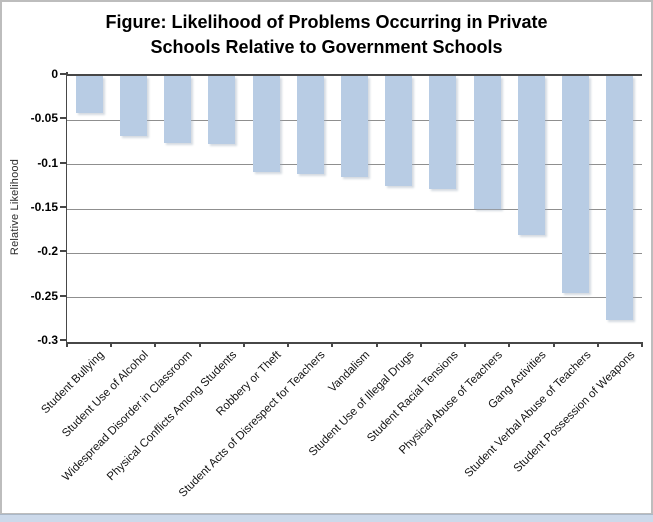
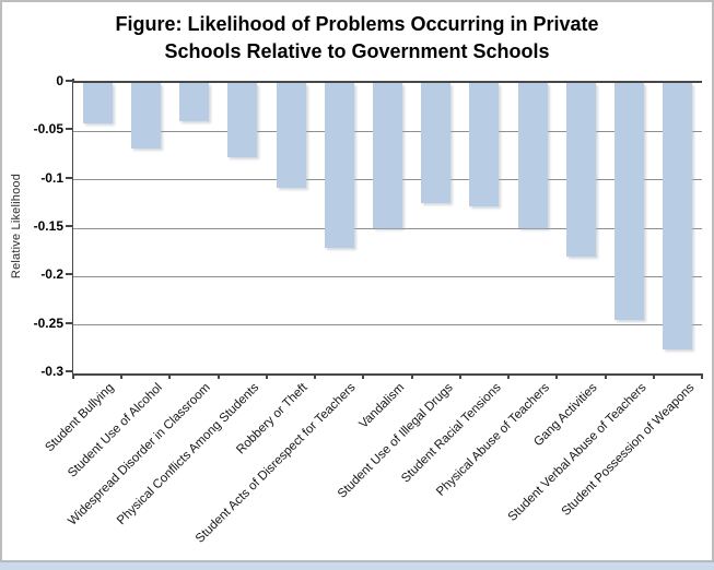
Widespread Disorder in Classroom: -0.08 -> -0.04
Student Acts of Disrespect for Teachers: -0.11 -> -0.17
Vandalism: -0.11 -> -0.15
